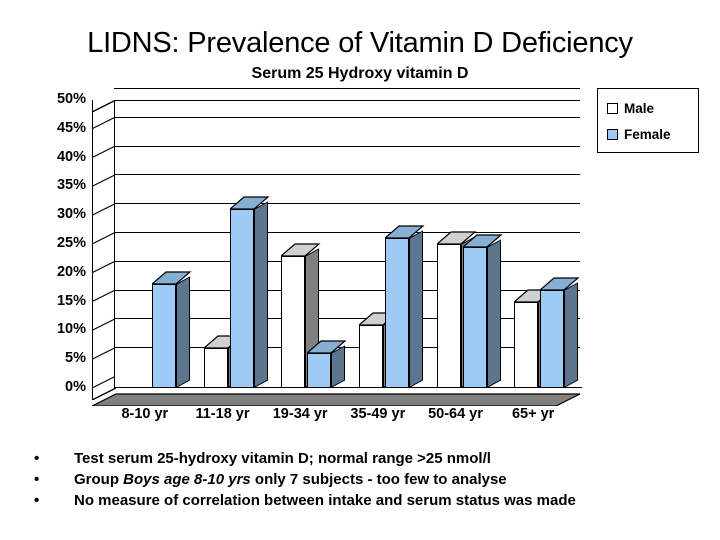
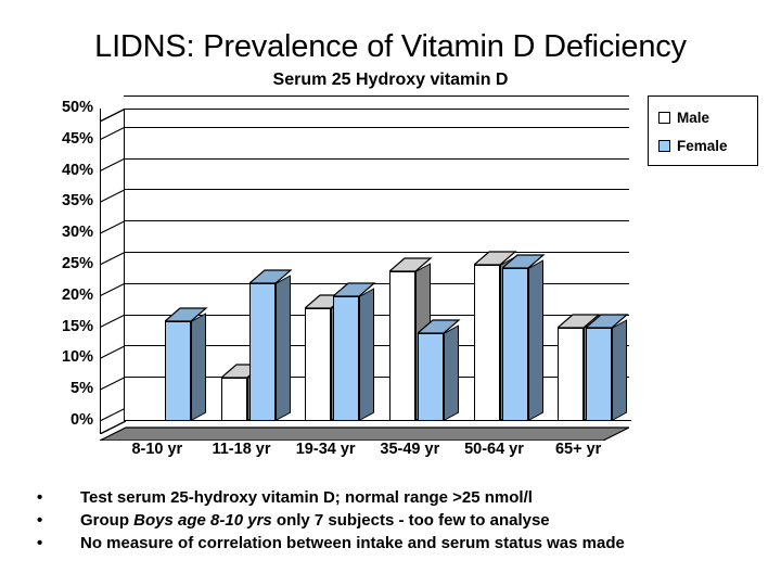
Female/8-10 yr: 18% -> 16%
Female/11-18 yr: 31% -> 22%
Male/19-34 yr: 23% -> 18%
Female/19-34 yr: 6% -> 20%
Male/35-49 yr: 11% -> 24%
Female/35-49 yr: 26% -> 14%
Female/65+ yr: 17% -> 15%
